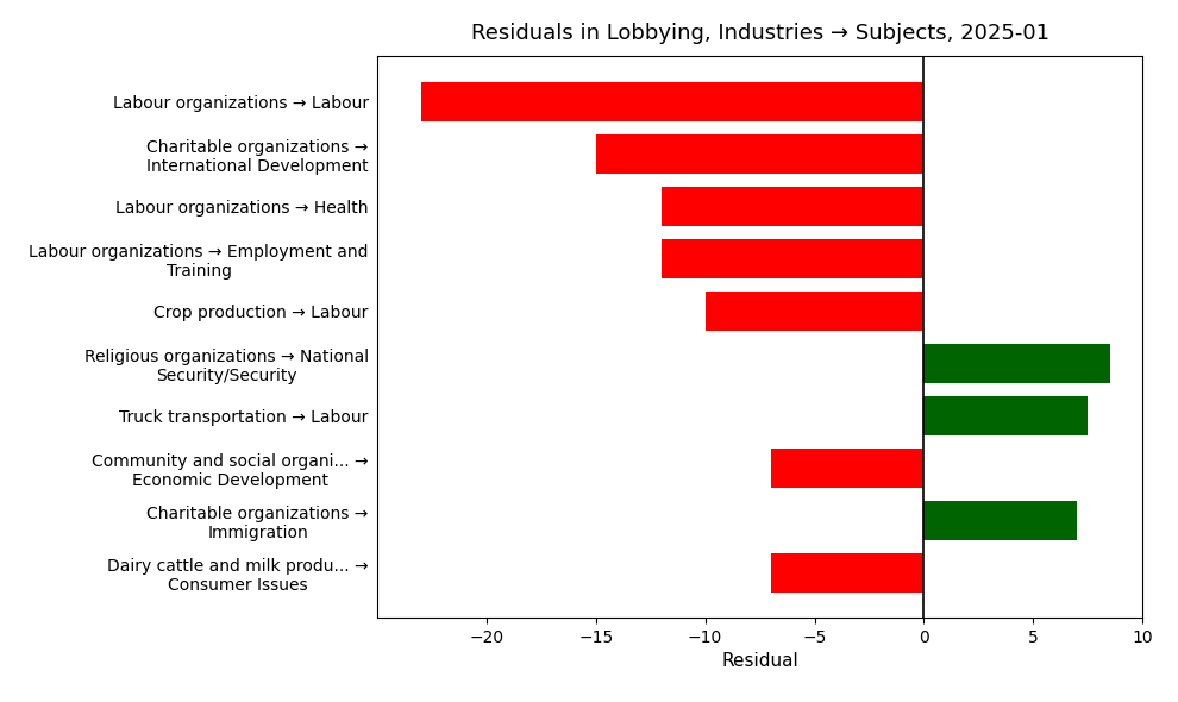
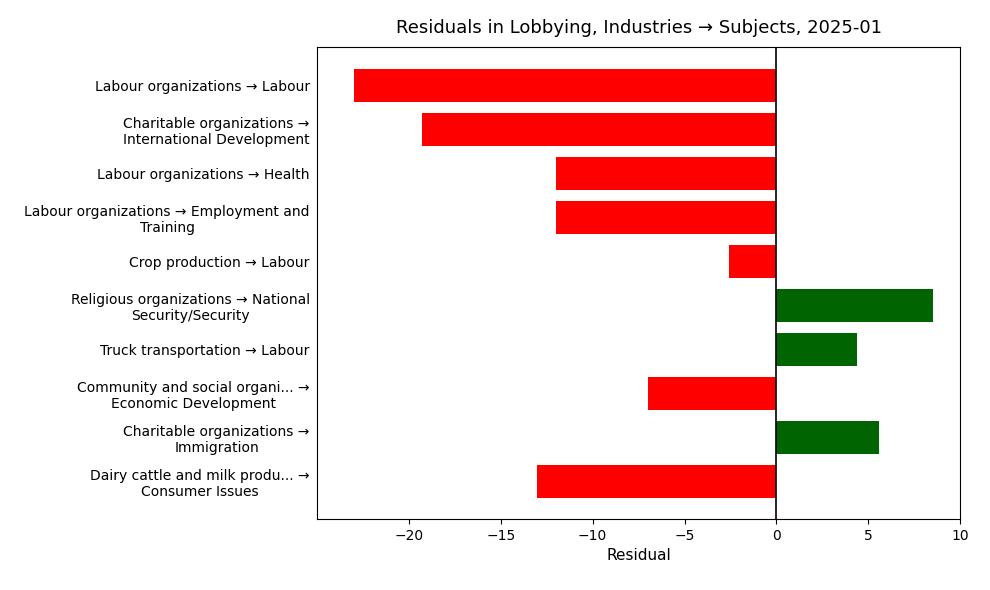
Charitable organizations → International Development: -15.0 -> -19.3
Crop production → Labour: -10.0 -> -2.6
Truck transportation → Labour: 7.5 -> 4.4
Charitable organizations → Immigration: 7.0 -> 5.6
Dairy cattle and milk produ... → Consumer Issues: -7.0 -> -13.0
